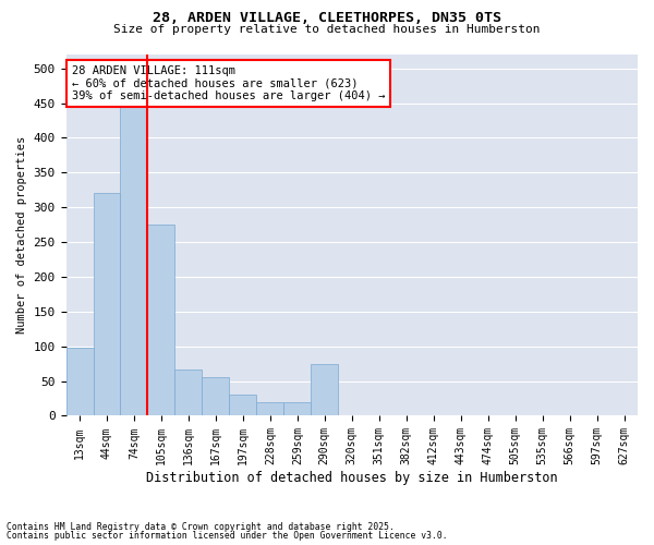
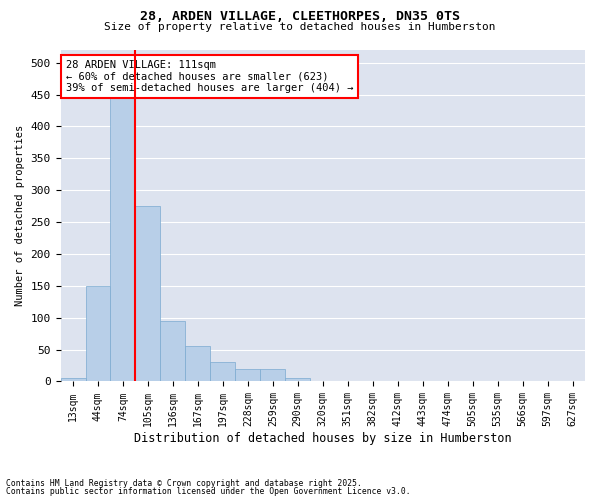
13sqm: 98 -> 5
44sqm: 320 -> 150
136sqm: 66 -> 95
290sqm: 74 -> 5
